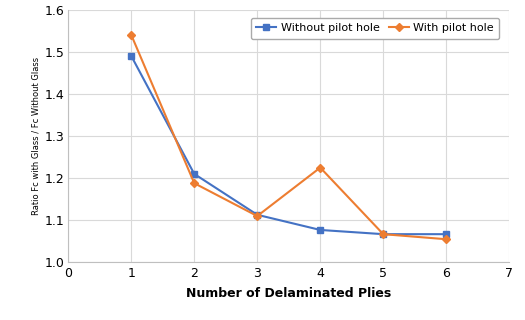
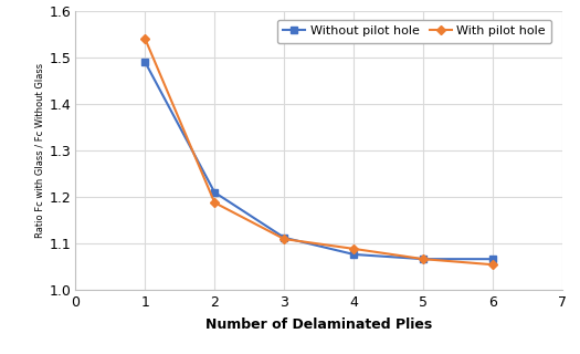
With pilot hole/4: 1.225 -> 1.089
